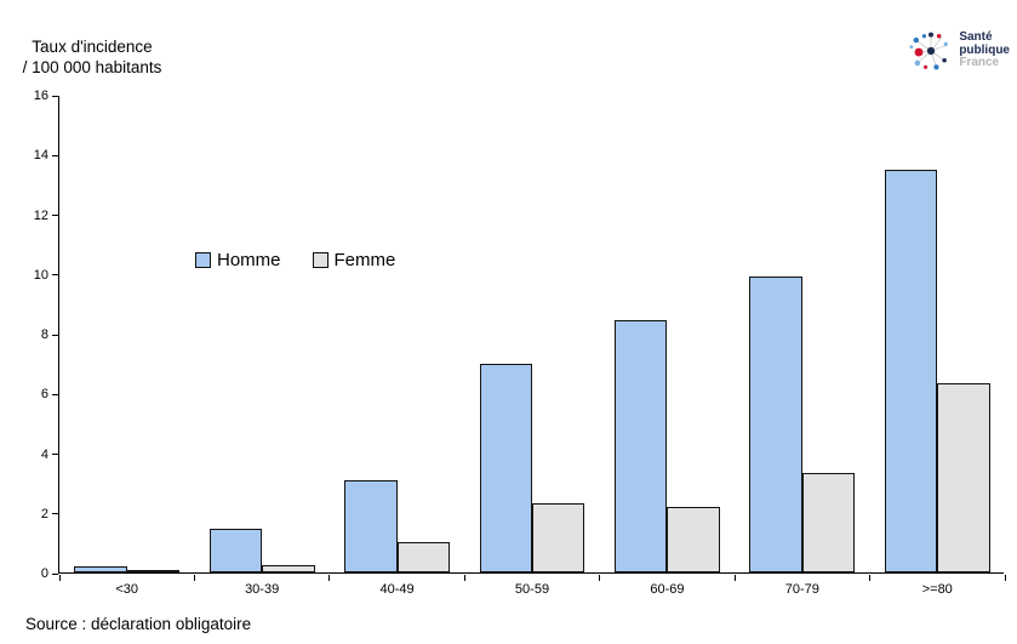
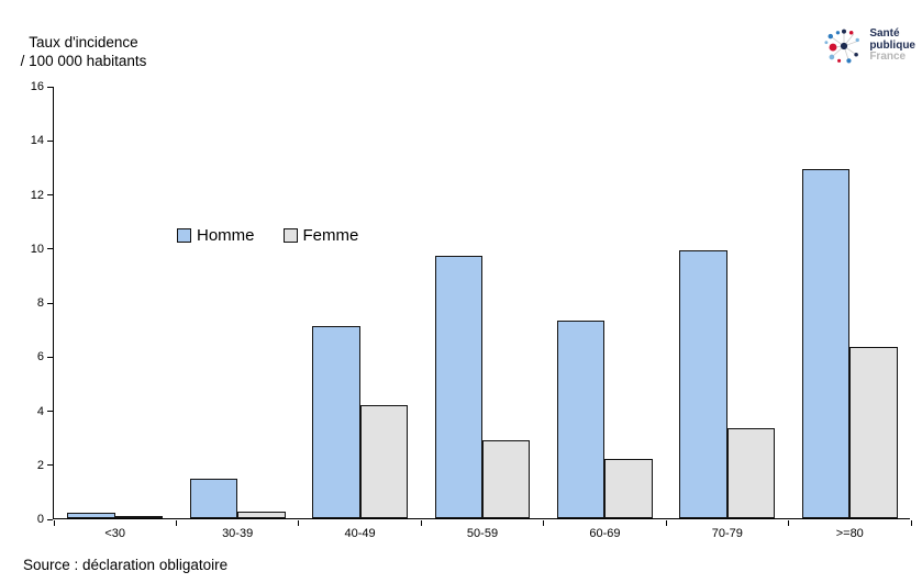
Homme/40-49: 3.1 -> 7.1
Femme/40-49: 1.0 -> 4.2
Homme/50-59: 7.0 -> 9.7
Femme/50-59: 2.3 -> 2.9
Homme/60-69: 8.4 -> 7.3
Homme/>=80: 13.5 -> 12.9
